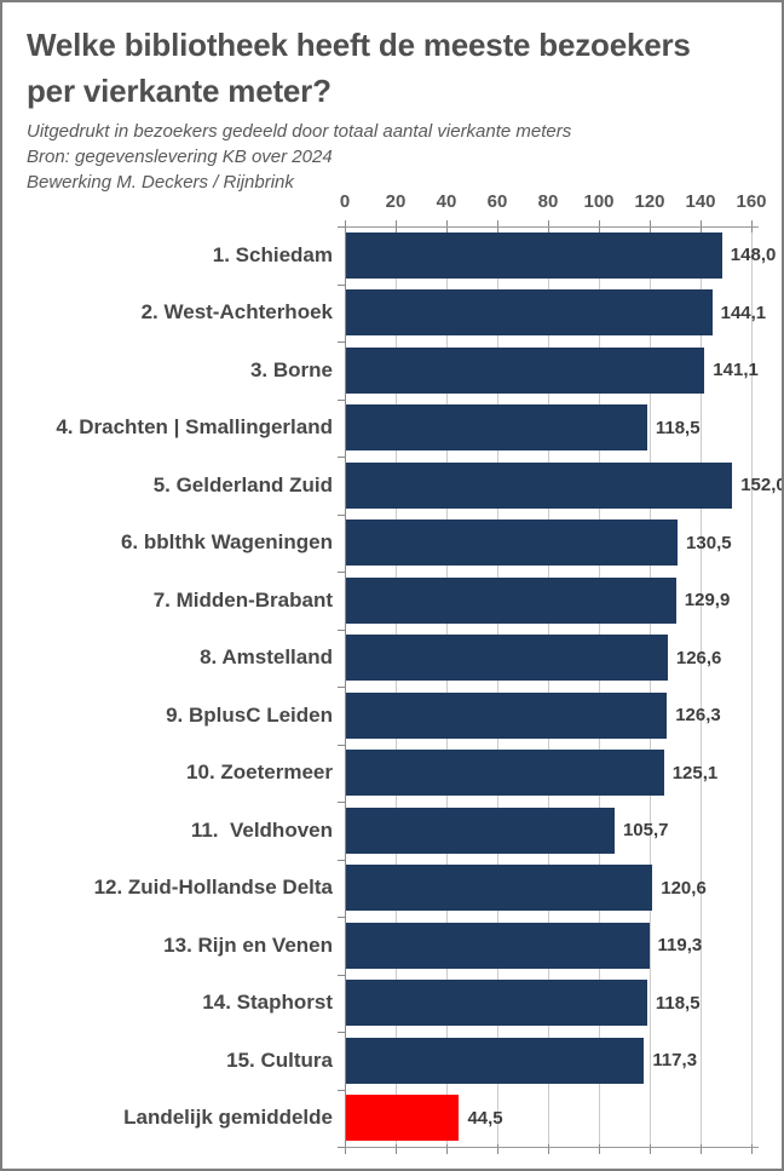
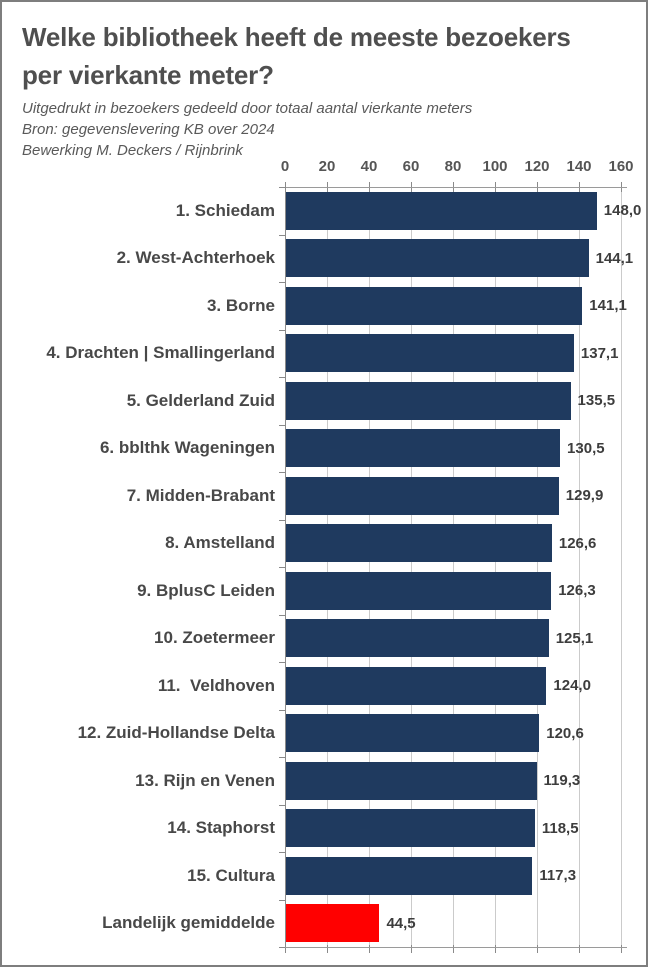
4. Drachten | Smallingerland: 118,5 -> 137,1
5. Gelderland Zuid: 152,0 -> 135,5
11. Veldhoven: 105,7 -> 124,0
